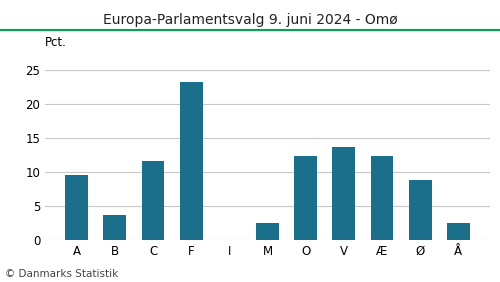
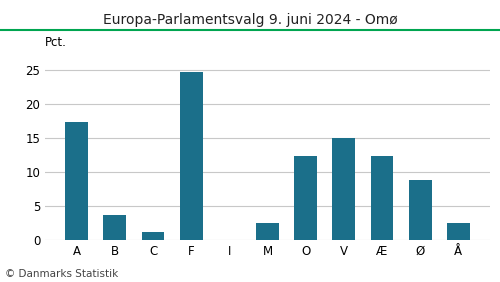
A: 9.6 -> 17.3
C: 11.6 -> 1.2
F: 23.2 -> 24.7
V: 13.6 -> 15.0
